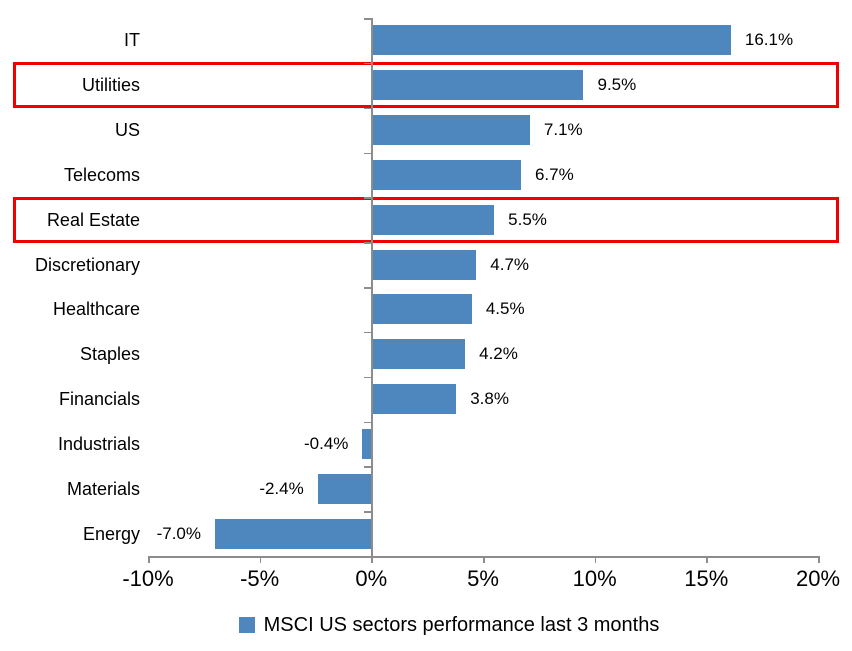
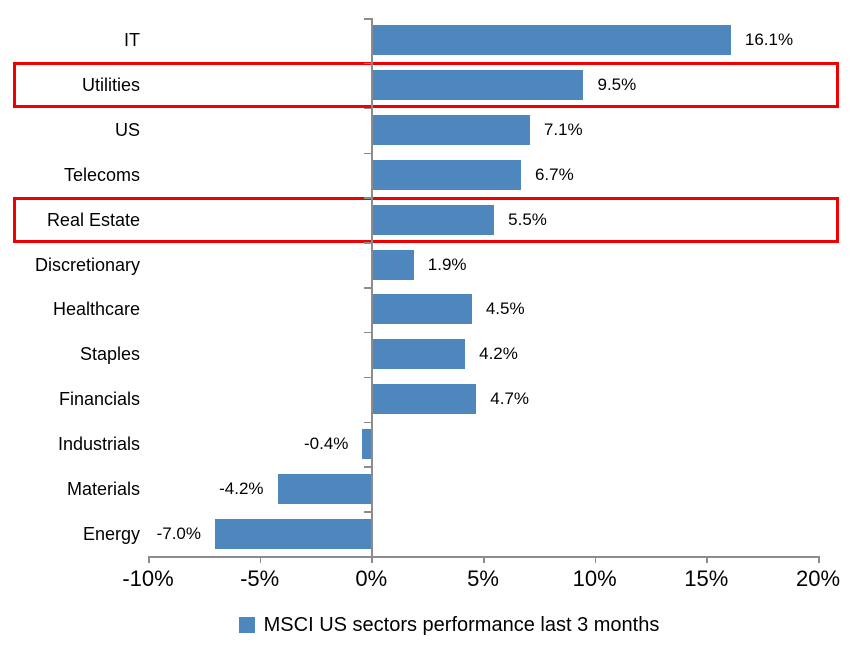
Discretionary: 4.7% -> 1.9%
Financials: 3.8% -> 4.7%
Materials: -2.4% -> -4.2%
